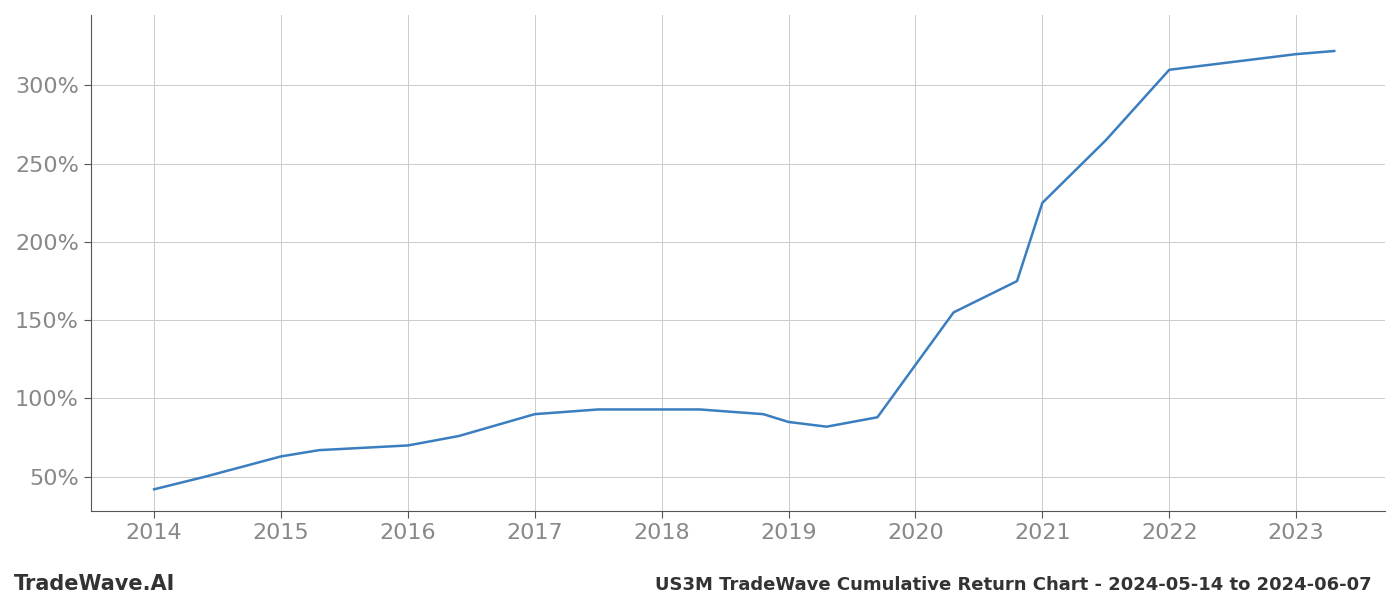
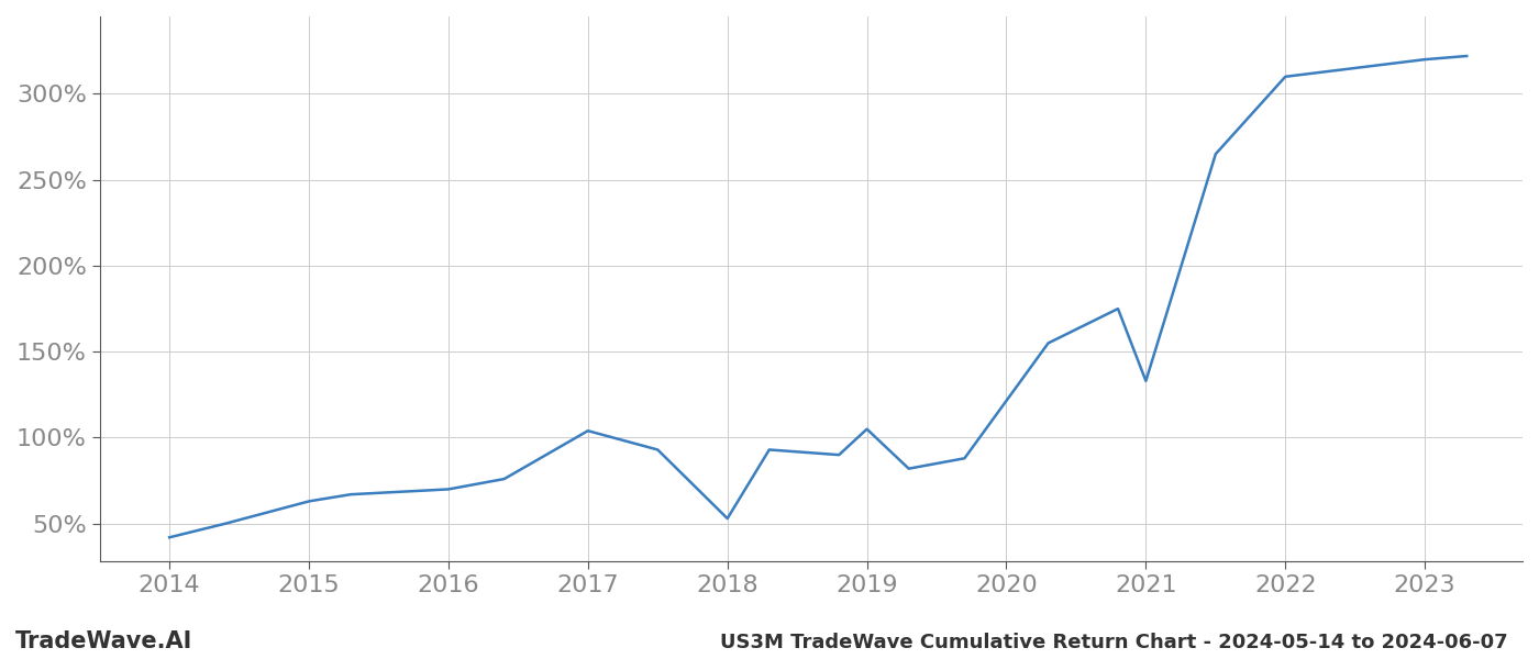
2017: 90% -> 104%
2018: 93% -> 53%
2019: 85% -> 105%
2021: 225% -> 133%
